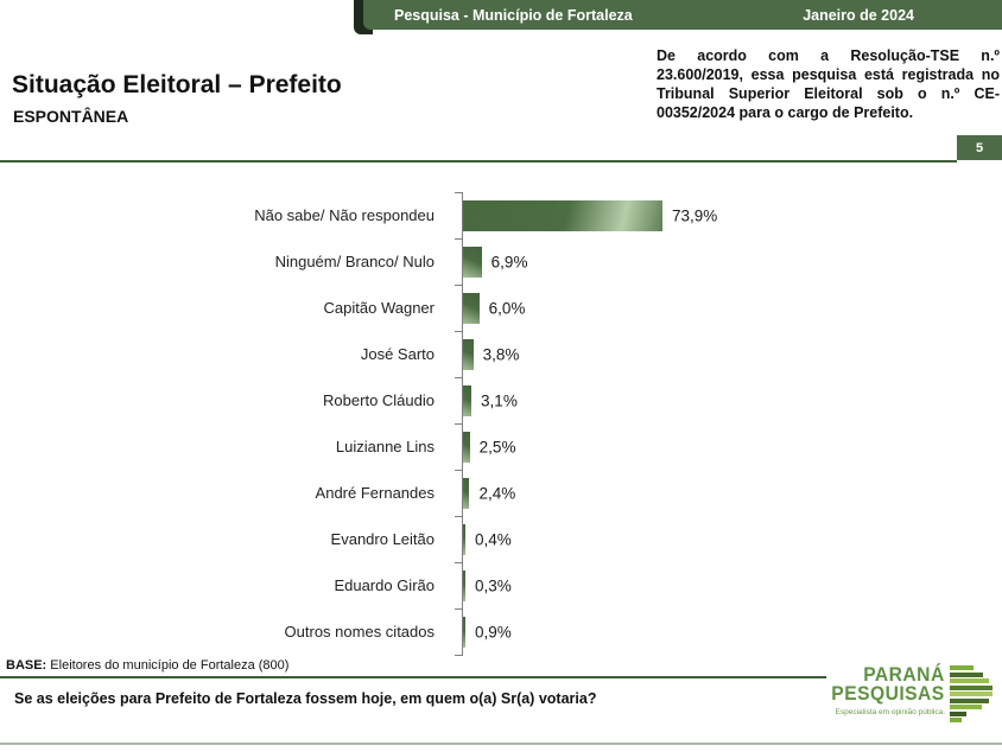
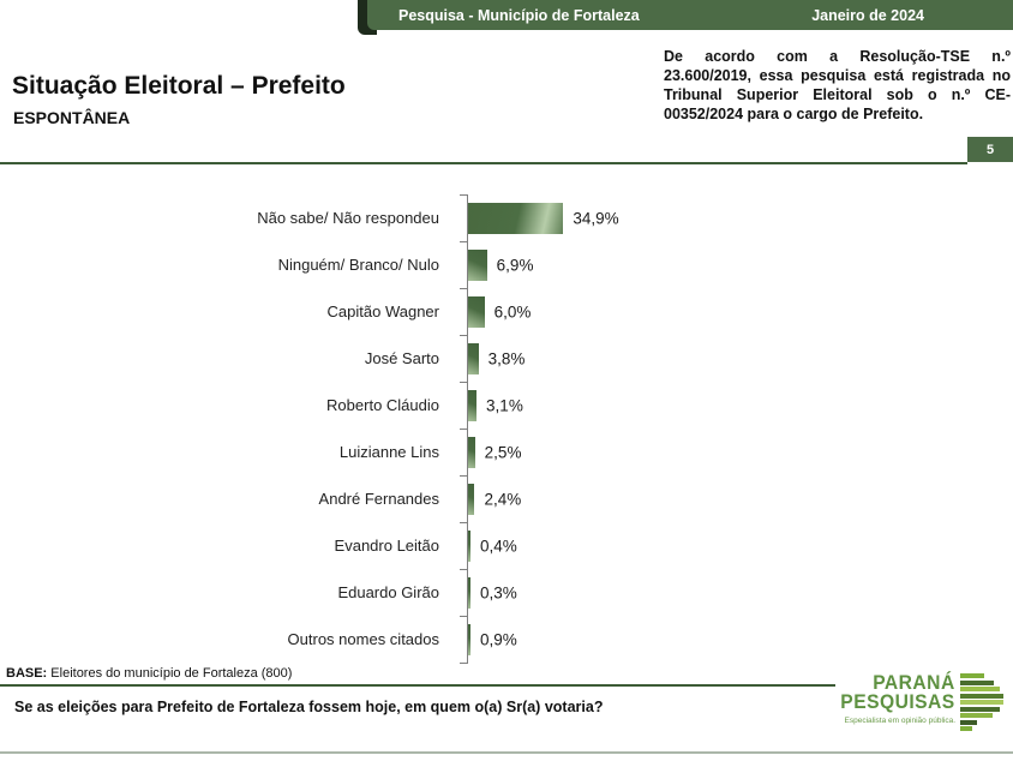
Não sabe/ Não respondeu: 73,9% -> 34,9%
